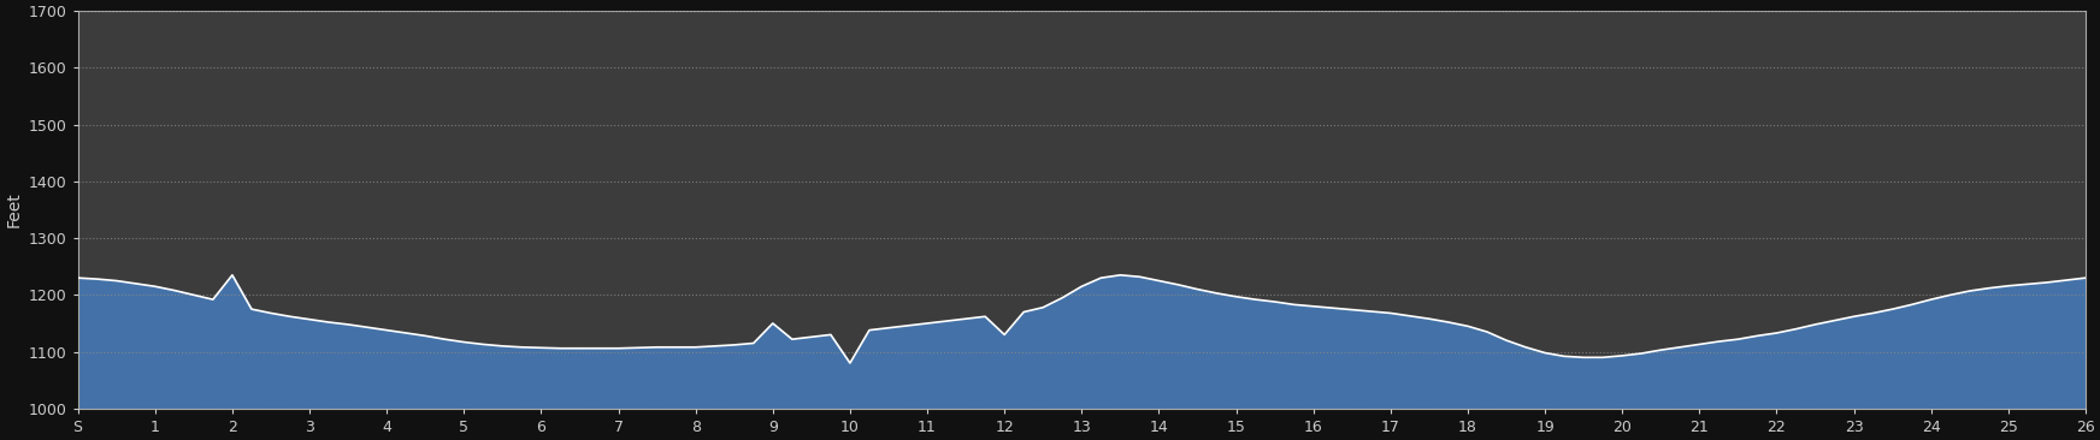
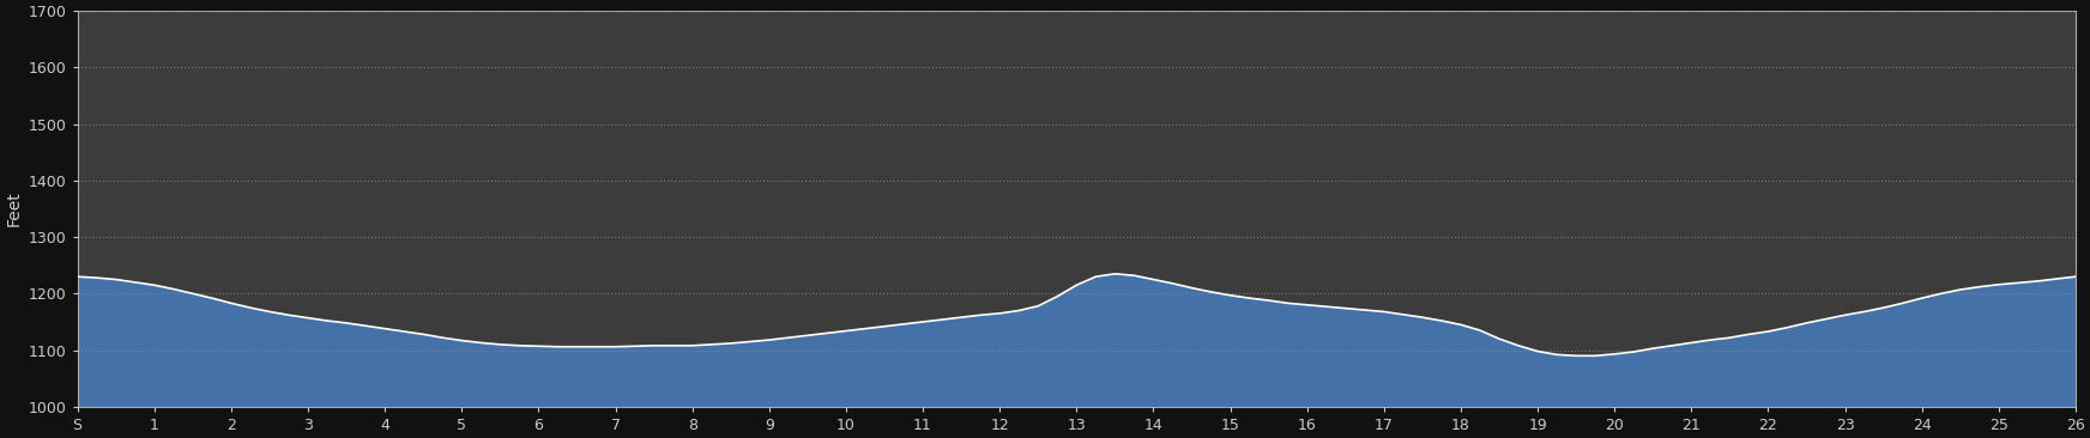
2: 1235 -> 1183
9: 1150 -> 1118
10: 1080 -> 1134
12: 1130 -> 1165
